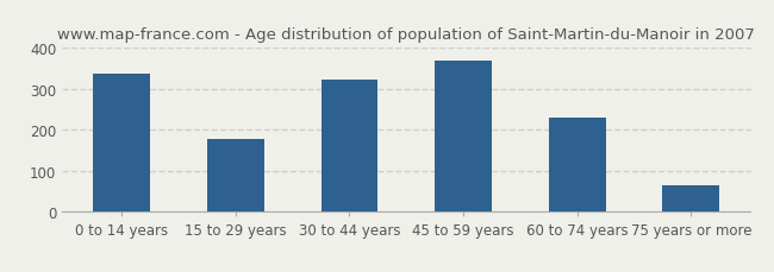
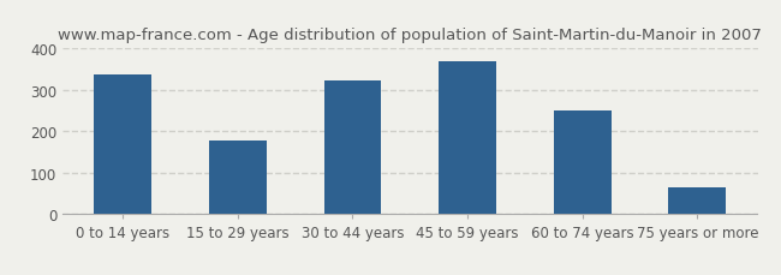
60 to 74 years: 229 -> 250
